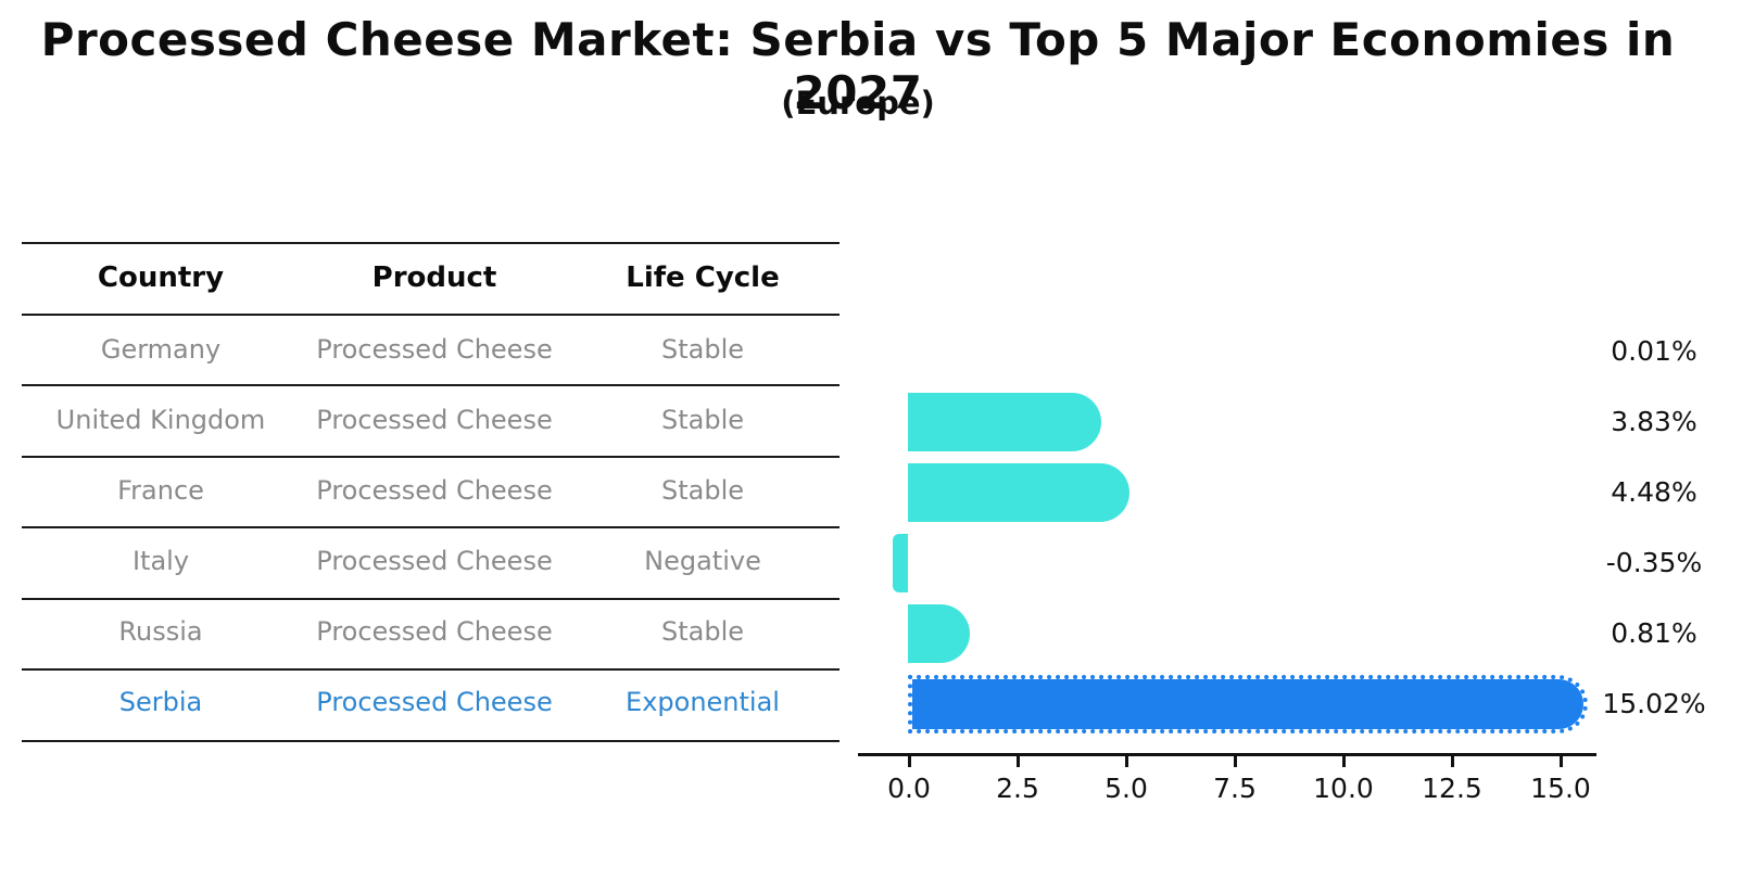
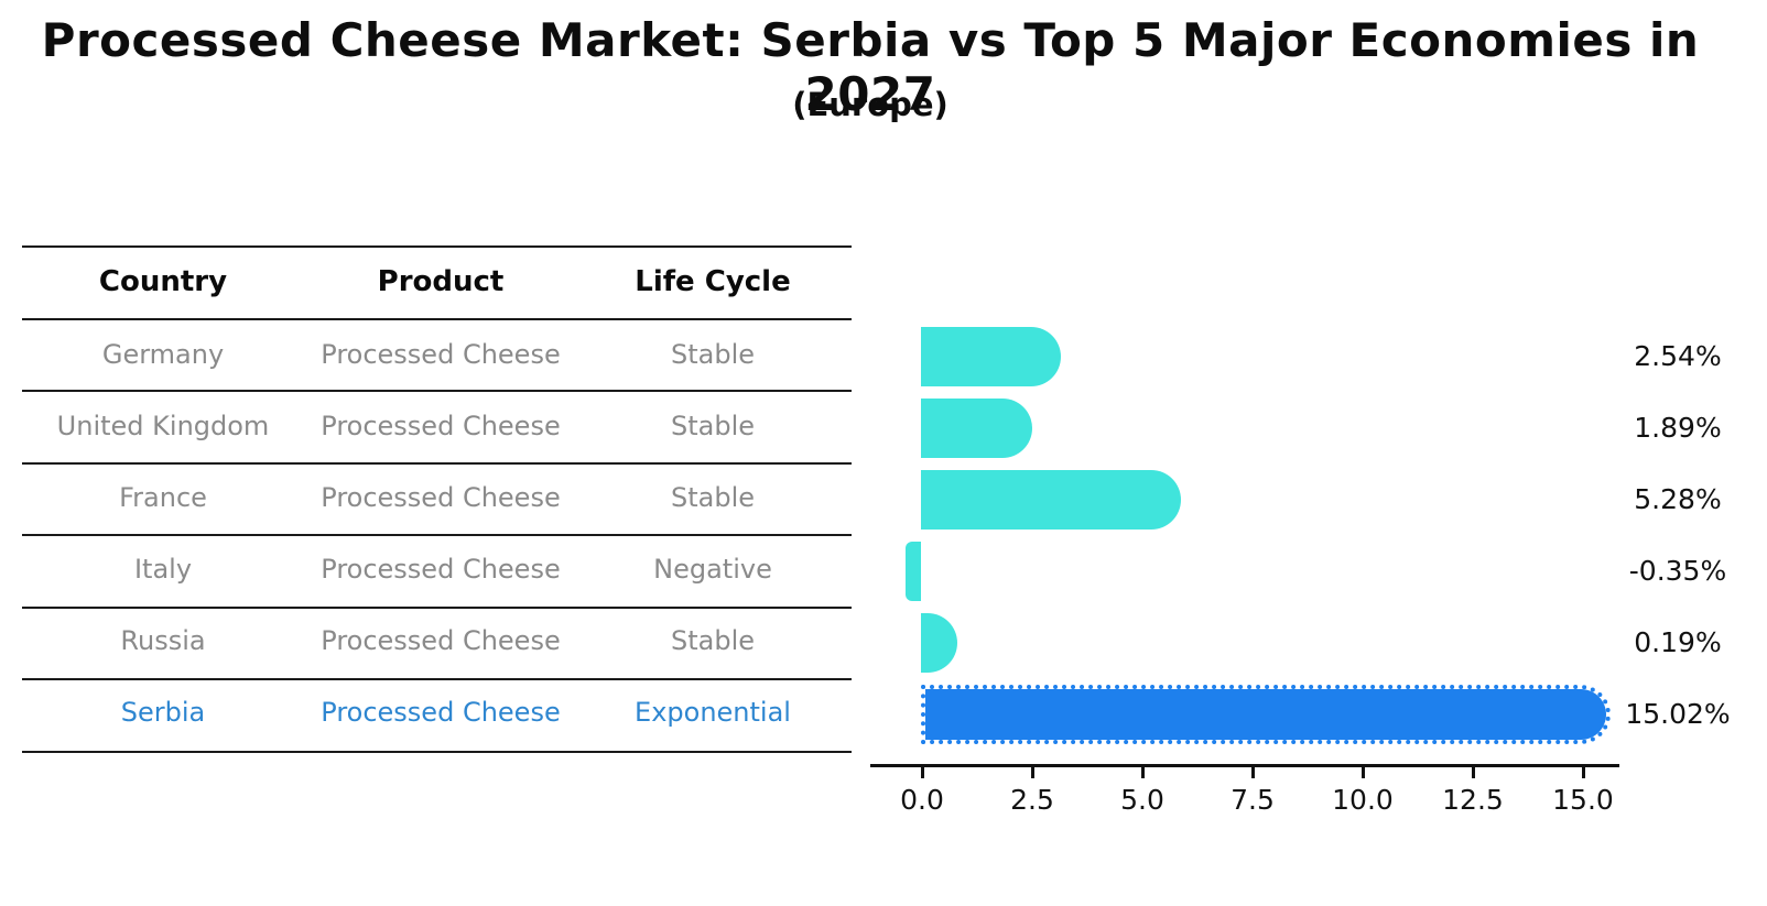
Germany: 0.01% -> 2.54%
United Kingdom: 3.83% -> 1.89%
France: 4.48% -> 5.28%
Russia: 0.81% -> 0.19%
